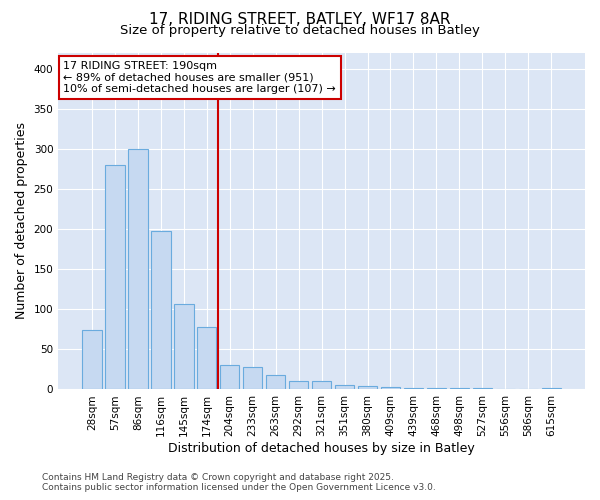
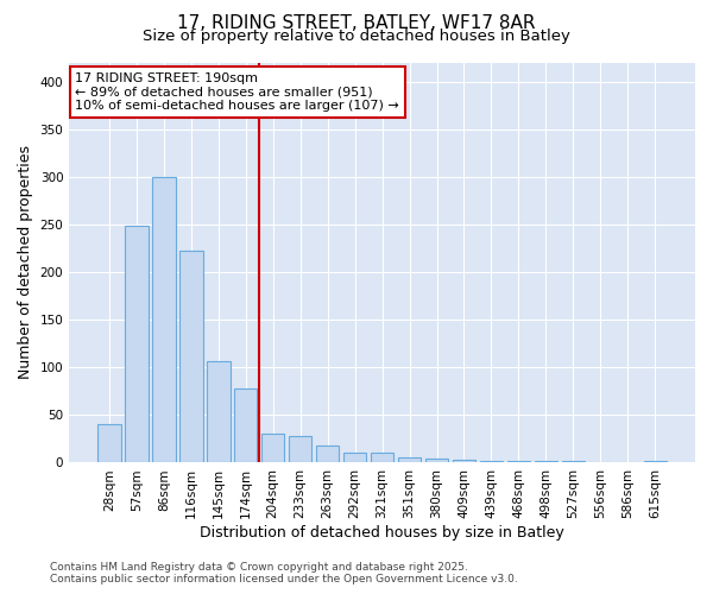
28sqm: 74 -> 40
57sqm: 280 -> 248
116sqm: 198 -> 222
